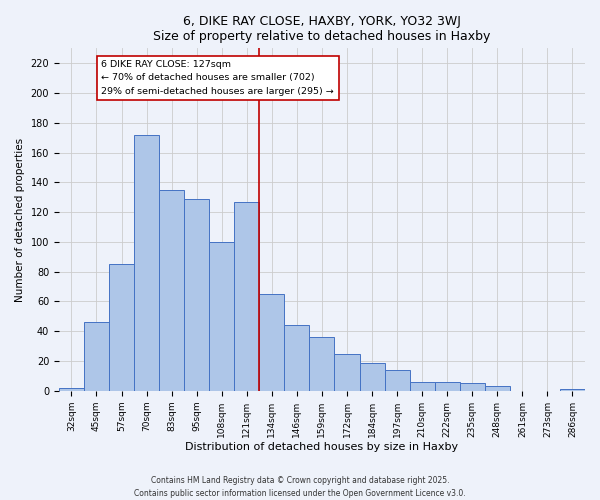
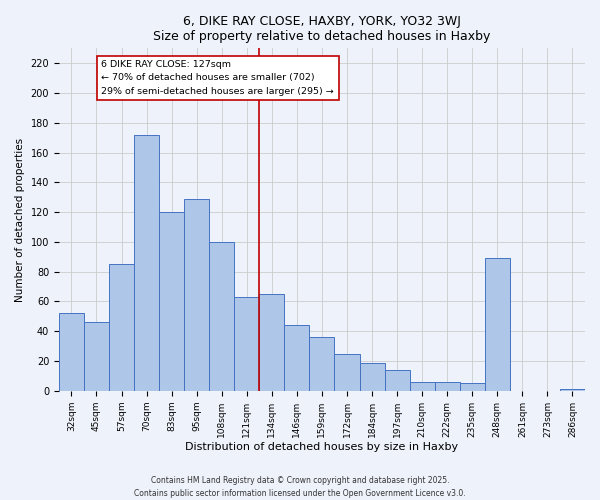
32sqm: 2 -> 52
83sqm: 135 -> 120
121sqm: 127 -> 63
248sqm: 3 -> 89
